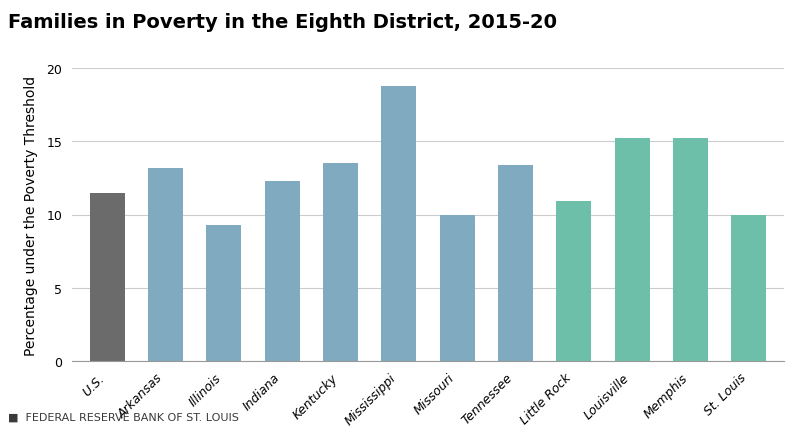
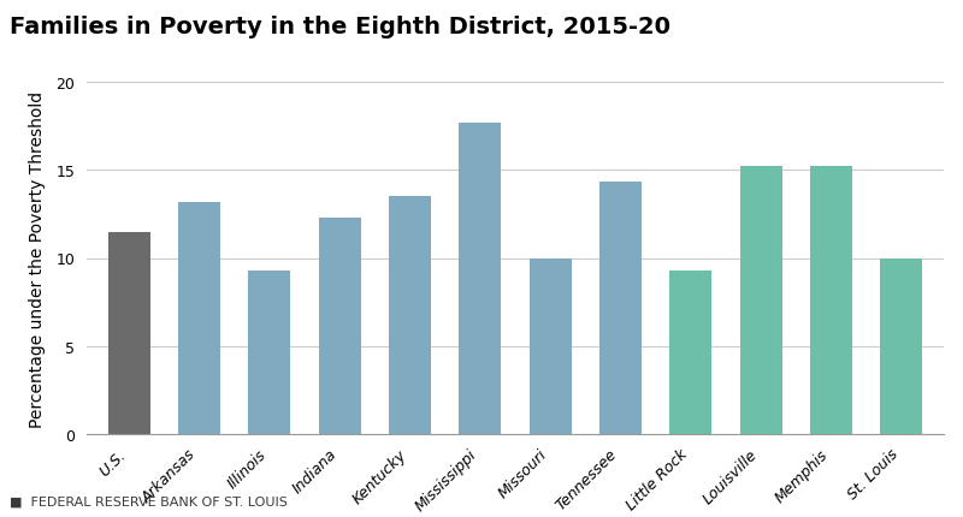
Mississippi: 18.8 -> 17.7
Tennessee: 13.4 -> 14.3
Little Rock: 10.9 -> 9.3
